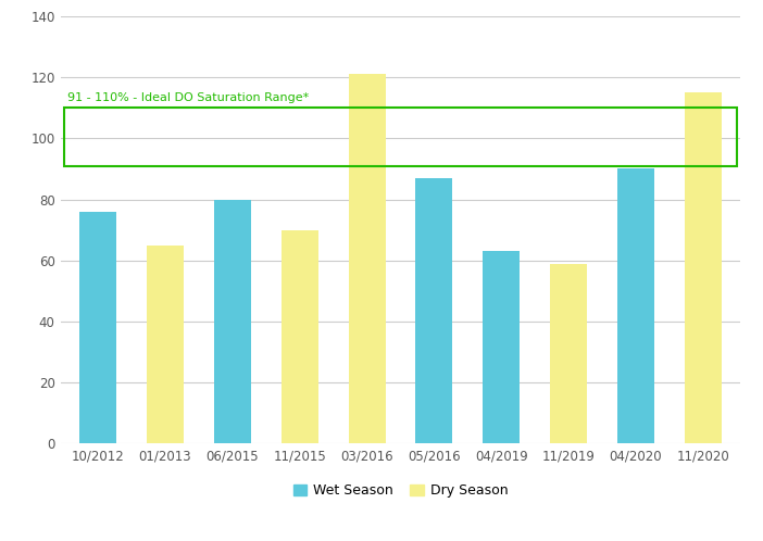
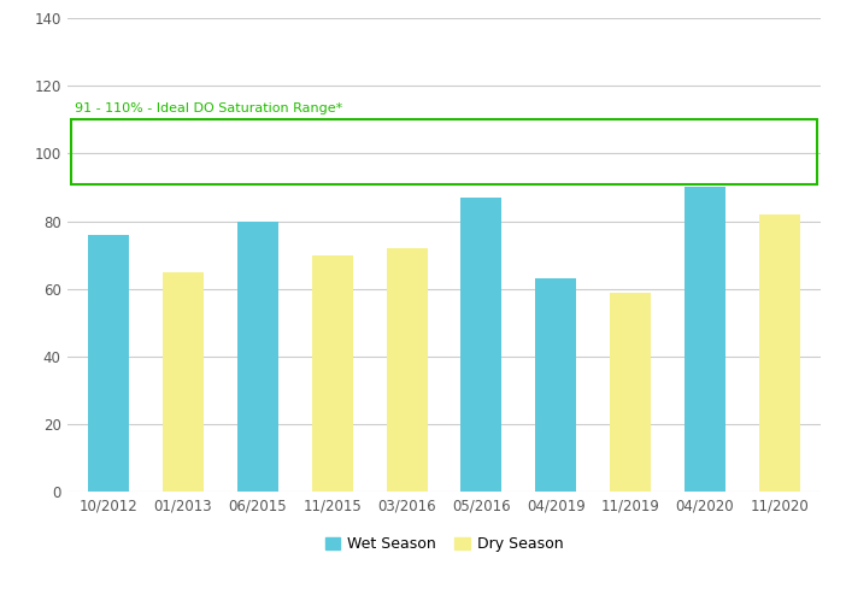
03/2016: 121 -> 72
11/2020: 115 -> 82
